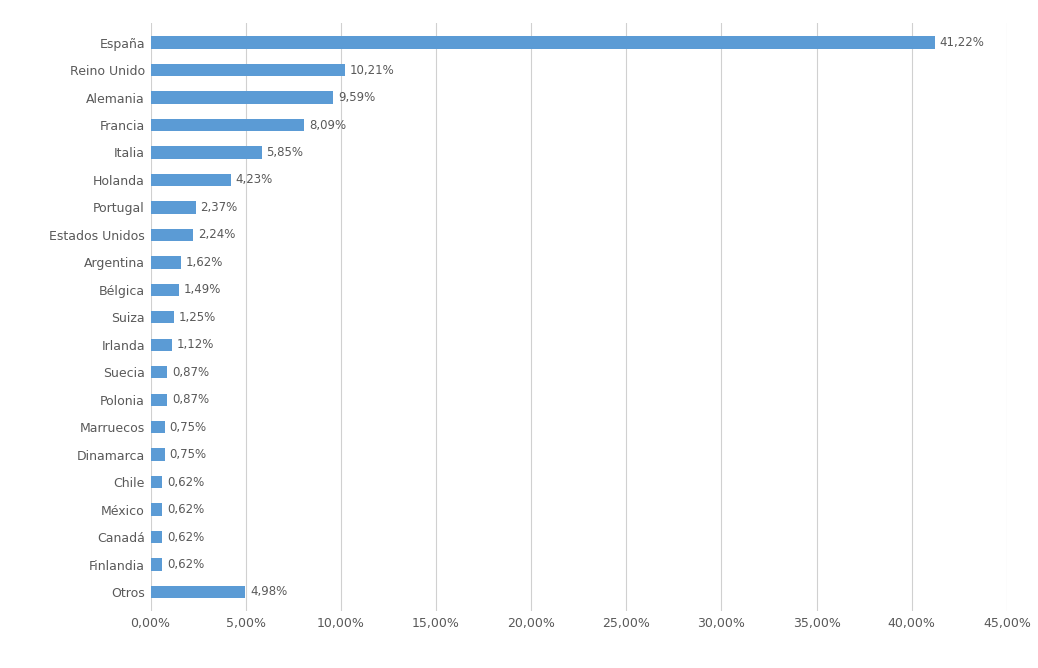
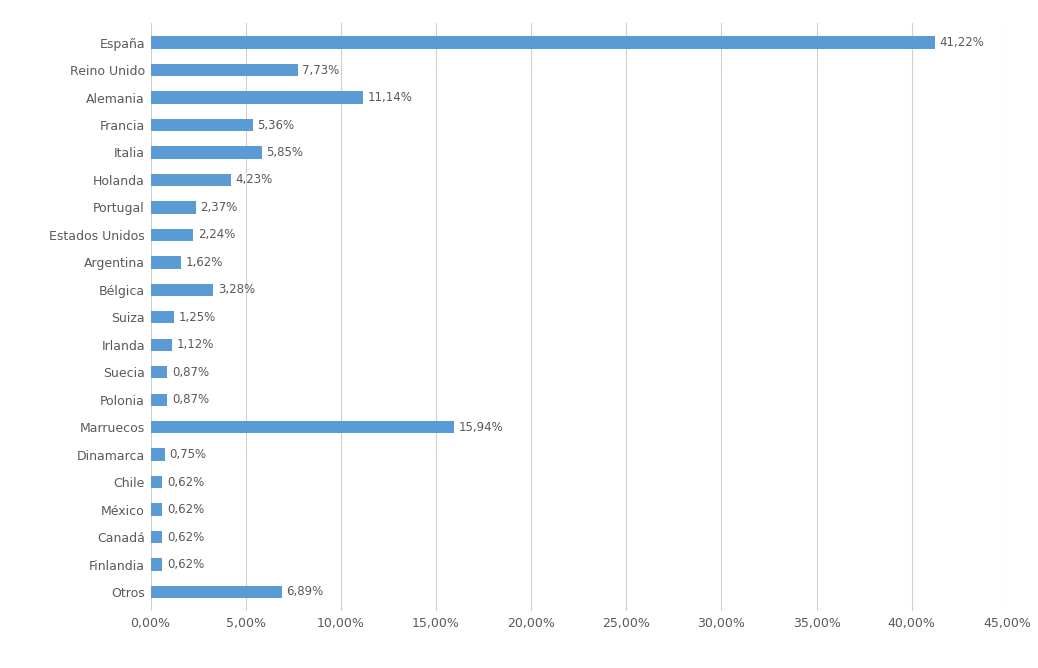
Reino Unido: 10,21% -> 7,73%
Alemania: 9,59% -> 11,14%
Francia: 8,09% -> 5,36%
Bélgica: 1,49% -> 3,28%
Marruecos: 0,75% -> 15,94%
Otros: 4,98% -> 6,89%
